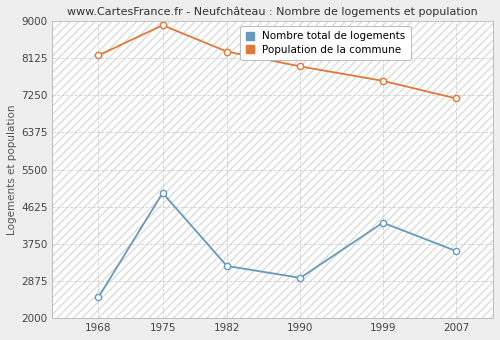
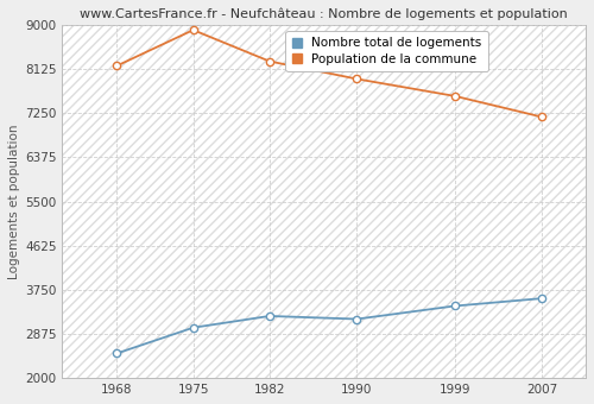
Nombre total de logements/1975: 4950 -> 3000
Nombre total de logements/1990: 2950 -> 3170
Nombre total de logements/1999: 4250 -> 3430
